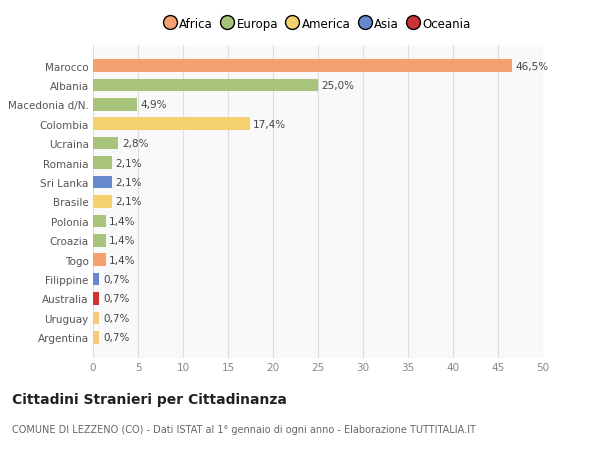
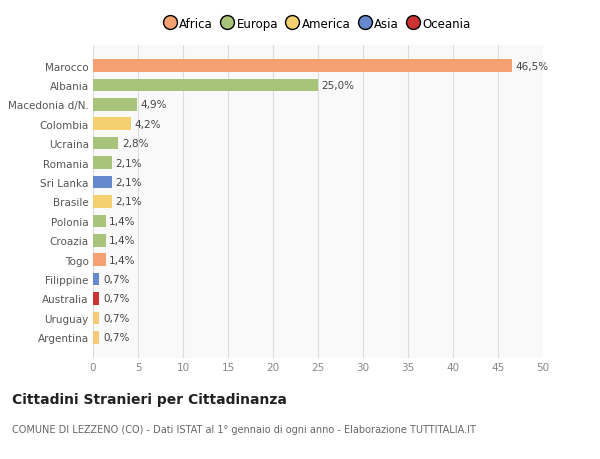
Colombia: 17,4% -> 4,2%
